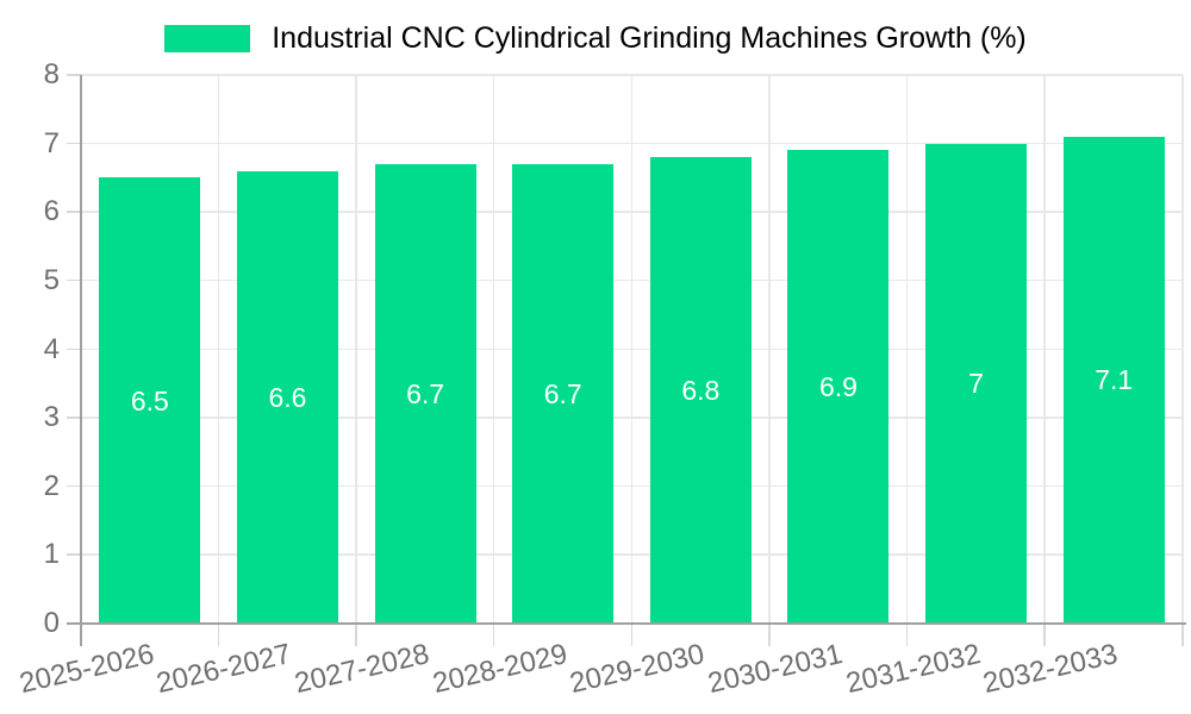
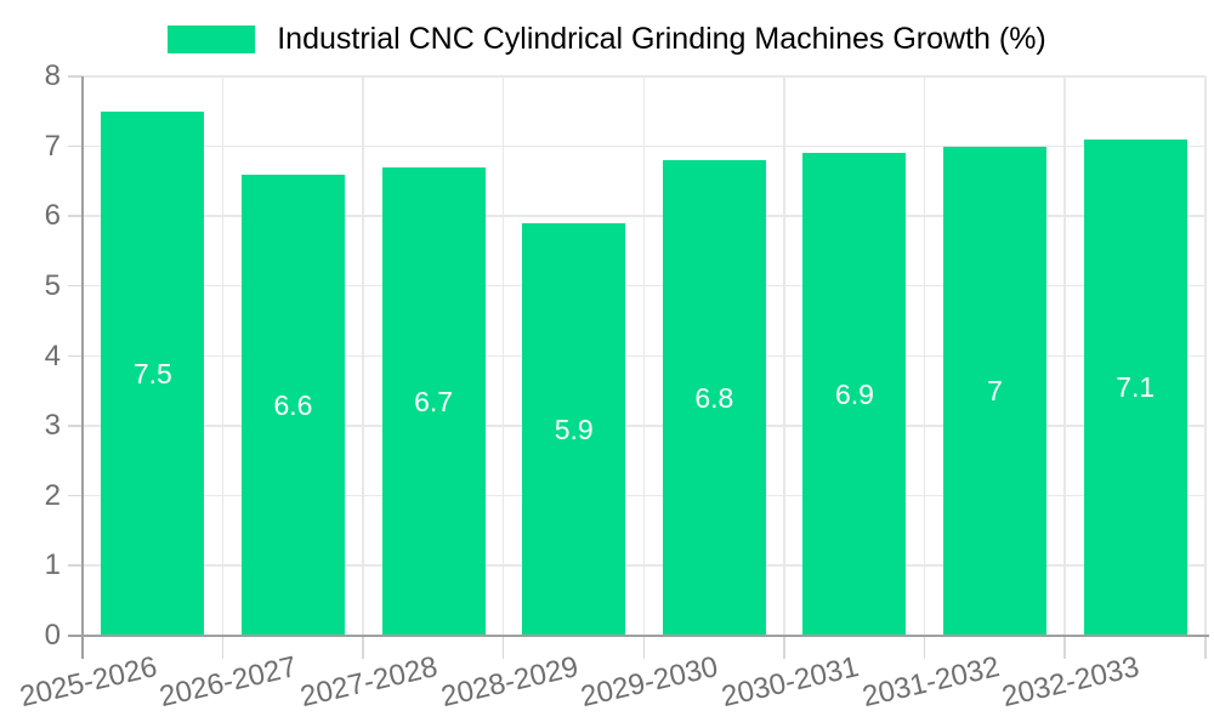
2025-2026: 6.5 -> 7.5
2028-2029: 6.7 -> 5.9
